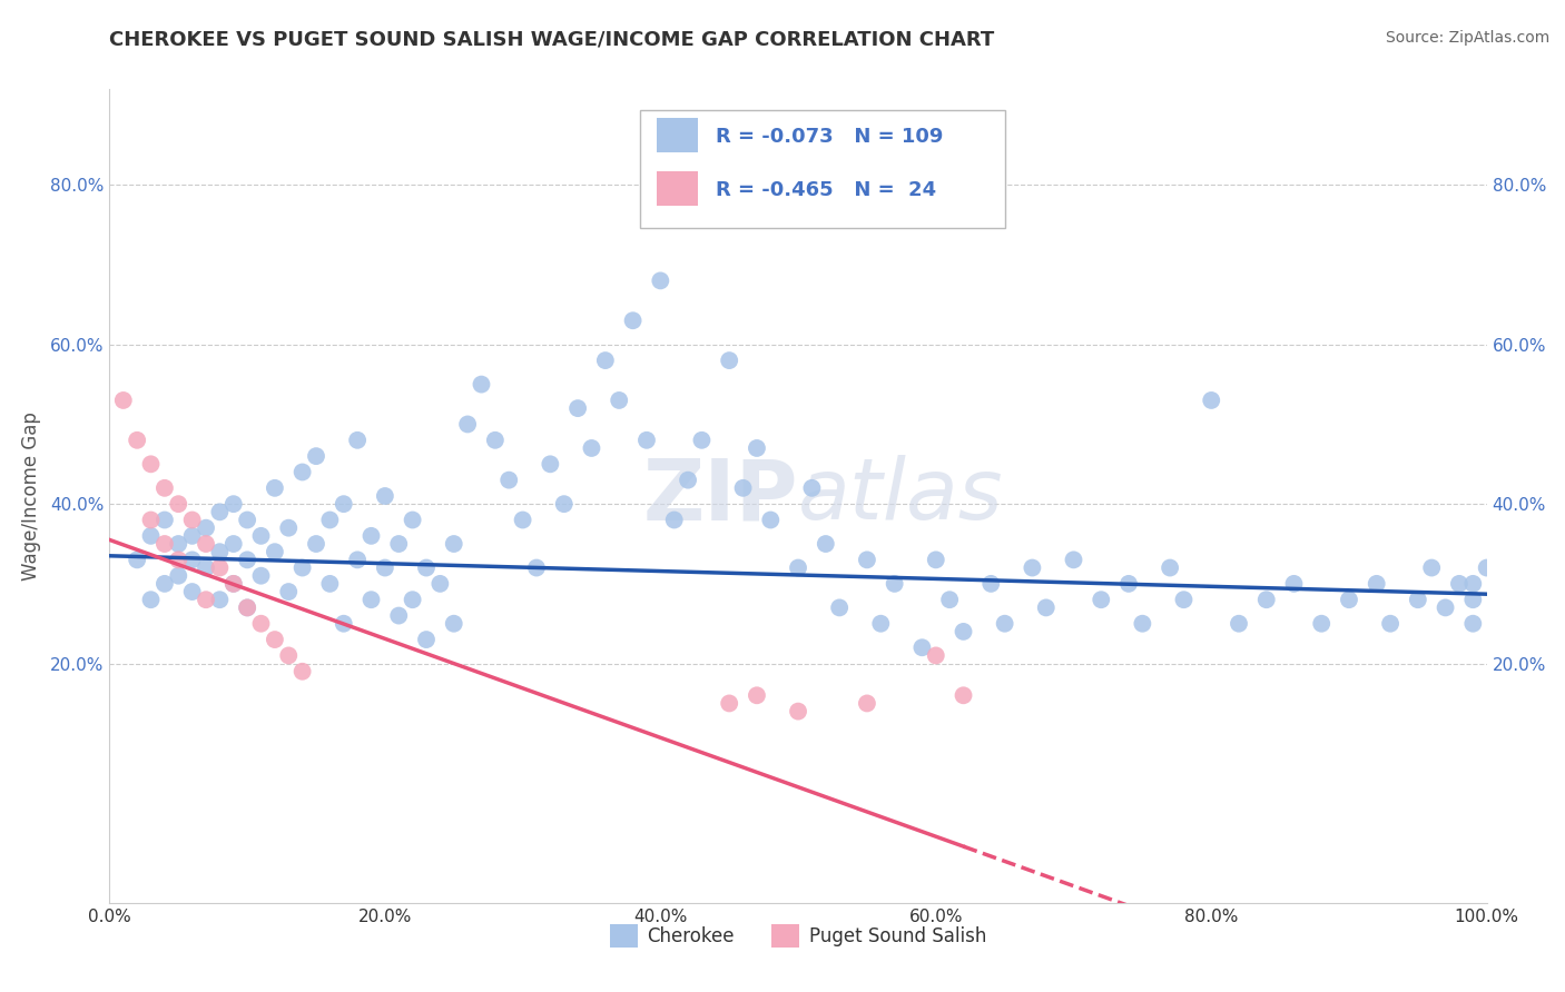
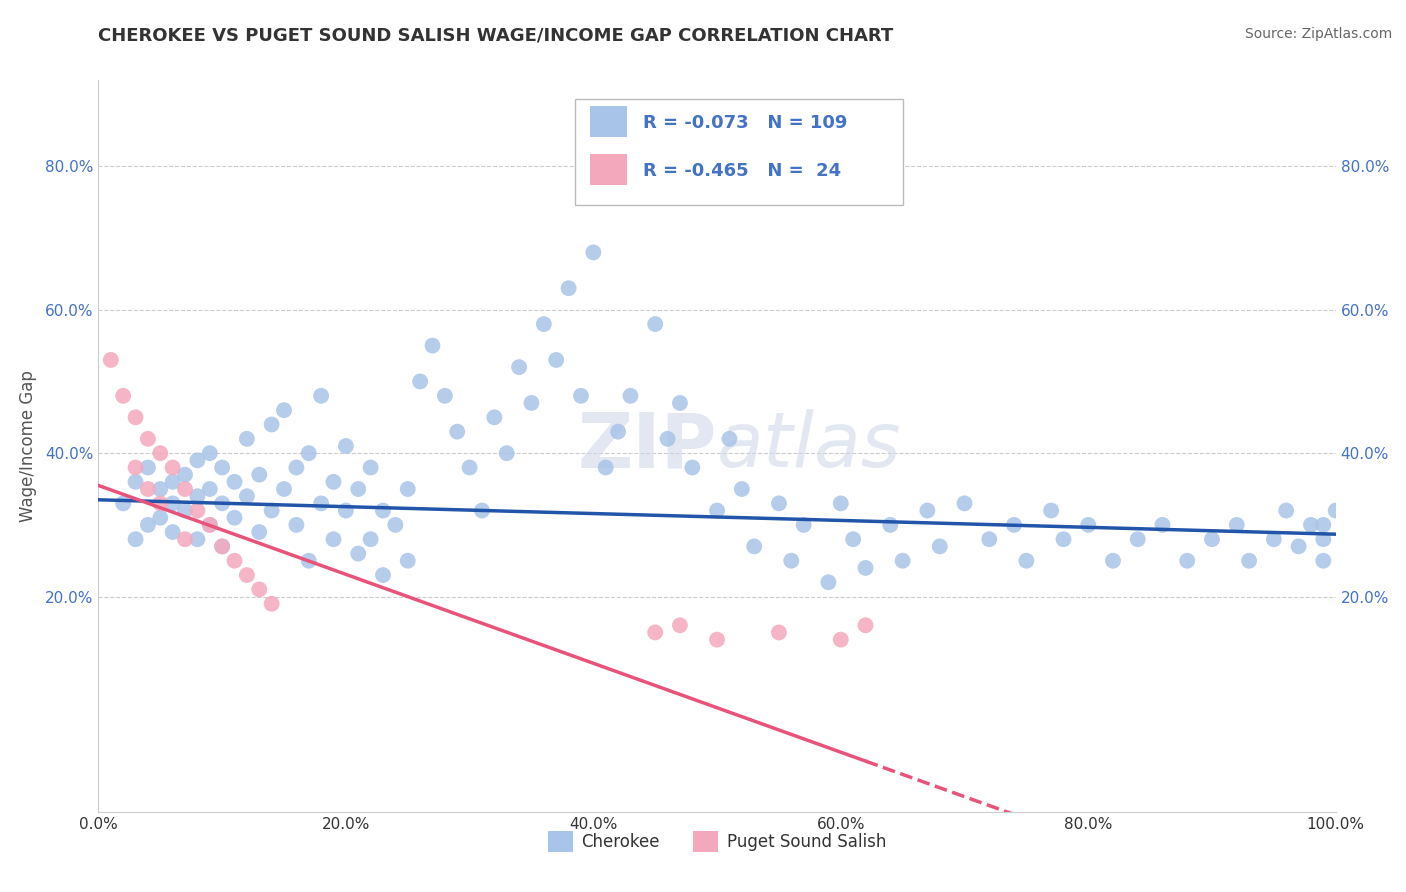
Puget Sound Salish/60.0%: 21% -> 14%
Cherokee/80.0%: 53% -> 30%
